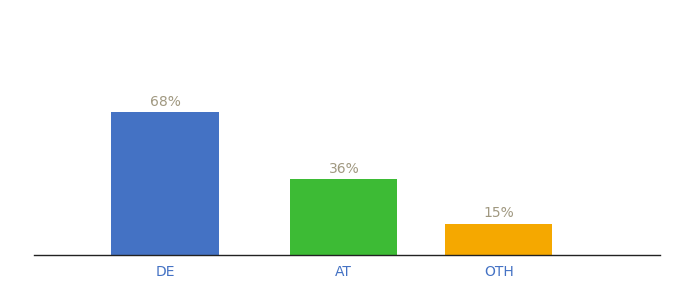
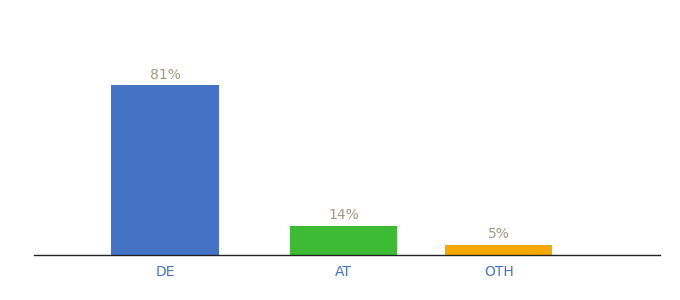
DE: 68% -> 81%
AT: 36% -> 14%
OTH: 15% -> 5%
